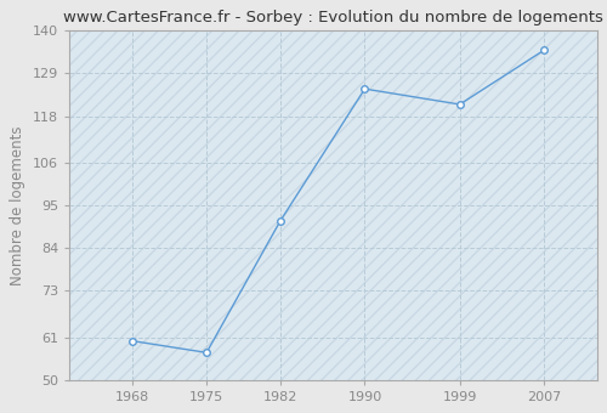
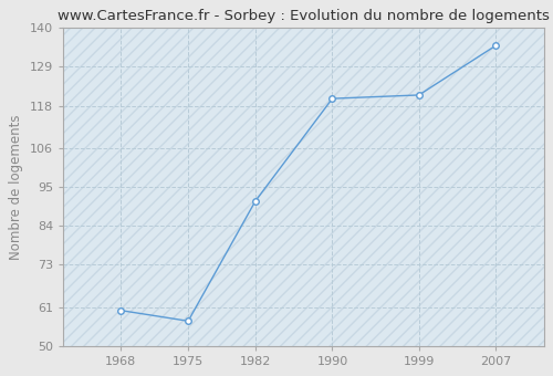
1990: 125 -> 120
